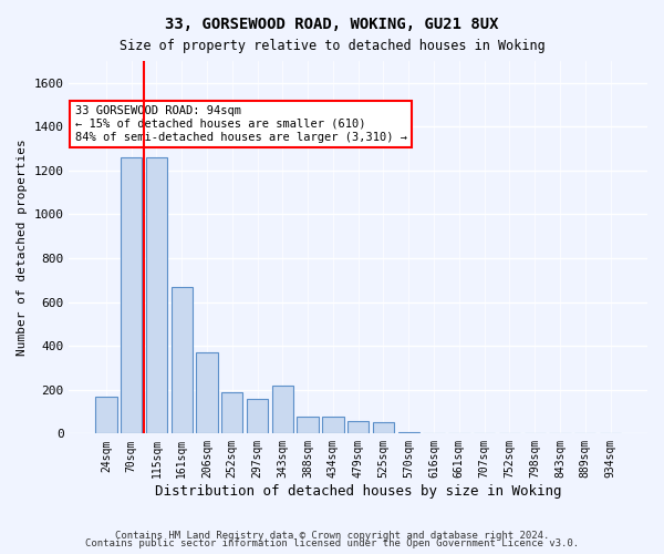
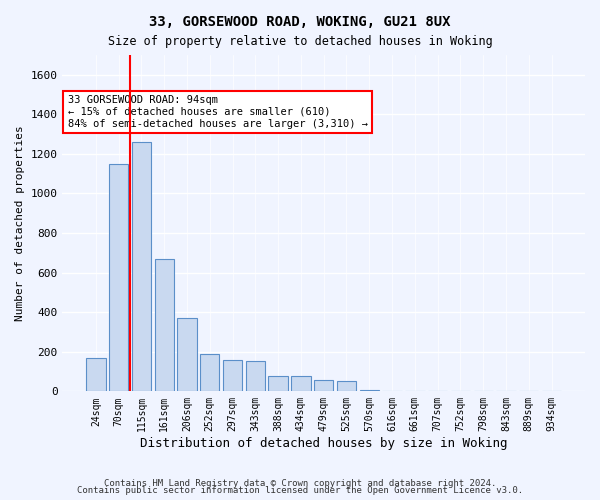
70sqm: 1260 -> 1150
343sqm: 220 -> 160
